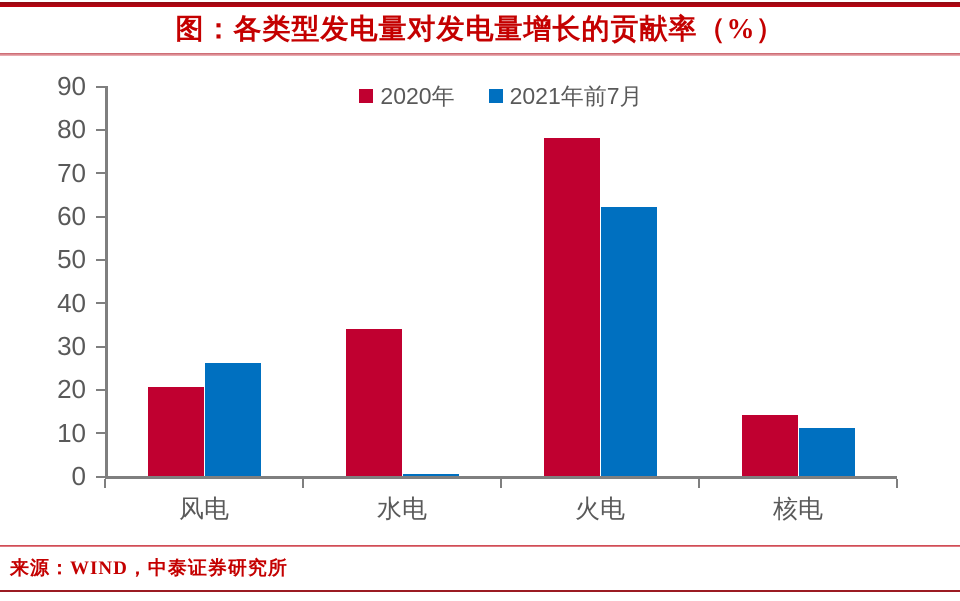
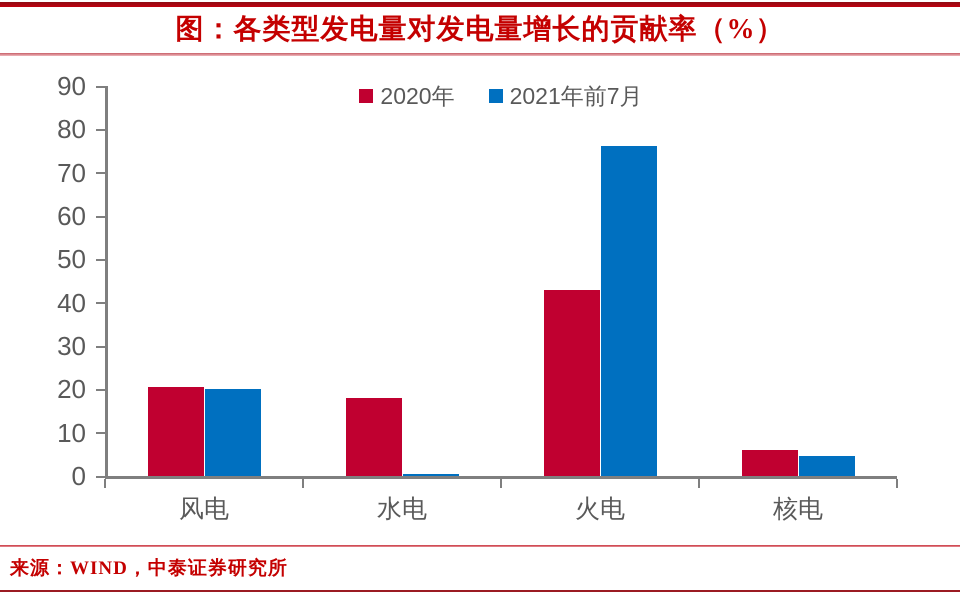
2021年前7月/风电: 26 -> 20
2020年/水电: 34 -> 18
2020年/火电: 78 -> 43
2021年前7月/火电: 62 -> 76
2020年/核电: 14 -> 6
2021年前7月/核电: 11 -> 5
